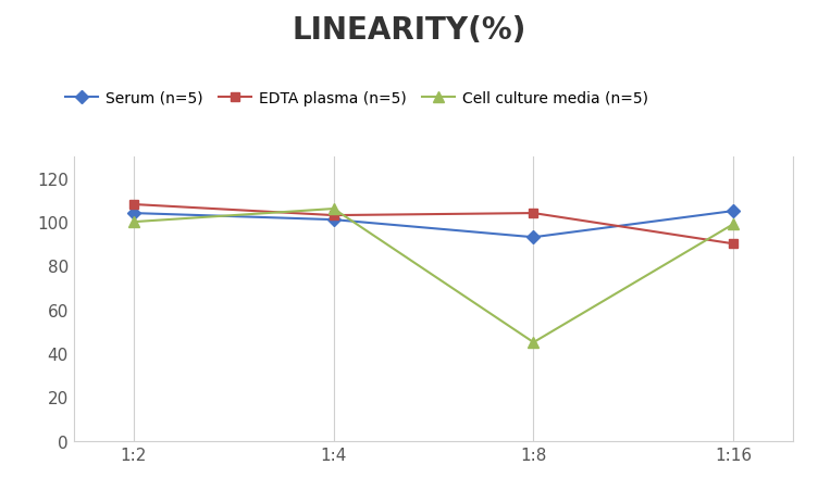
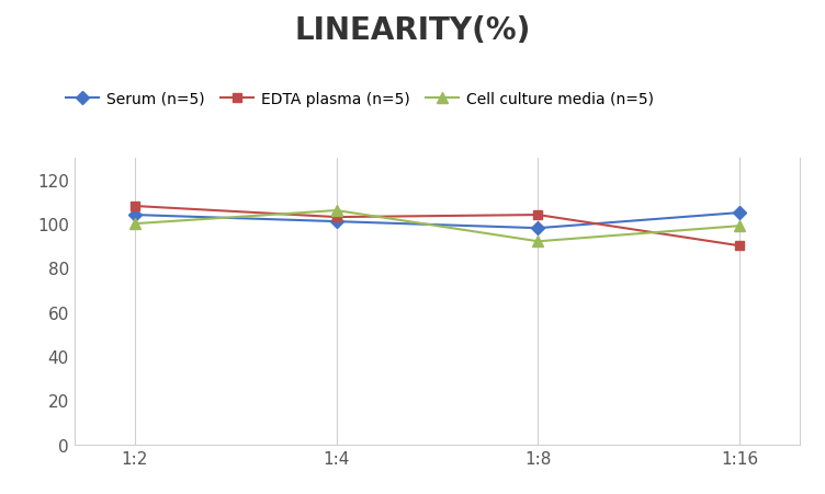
Serum (n=5)/1:8: 93 -> 98
Cell culture media (n=5)/1:8: 45 -> 92
